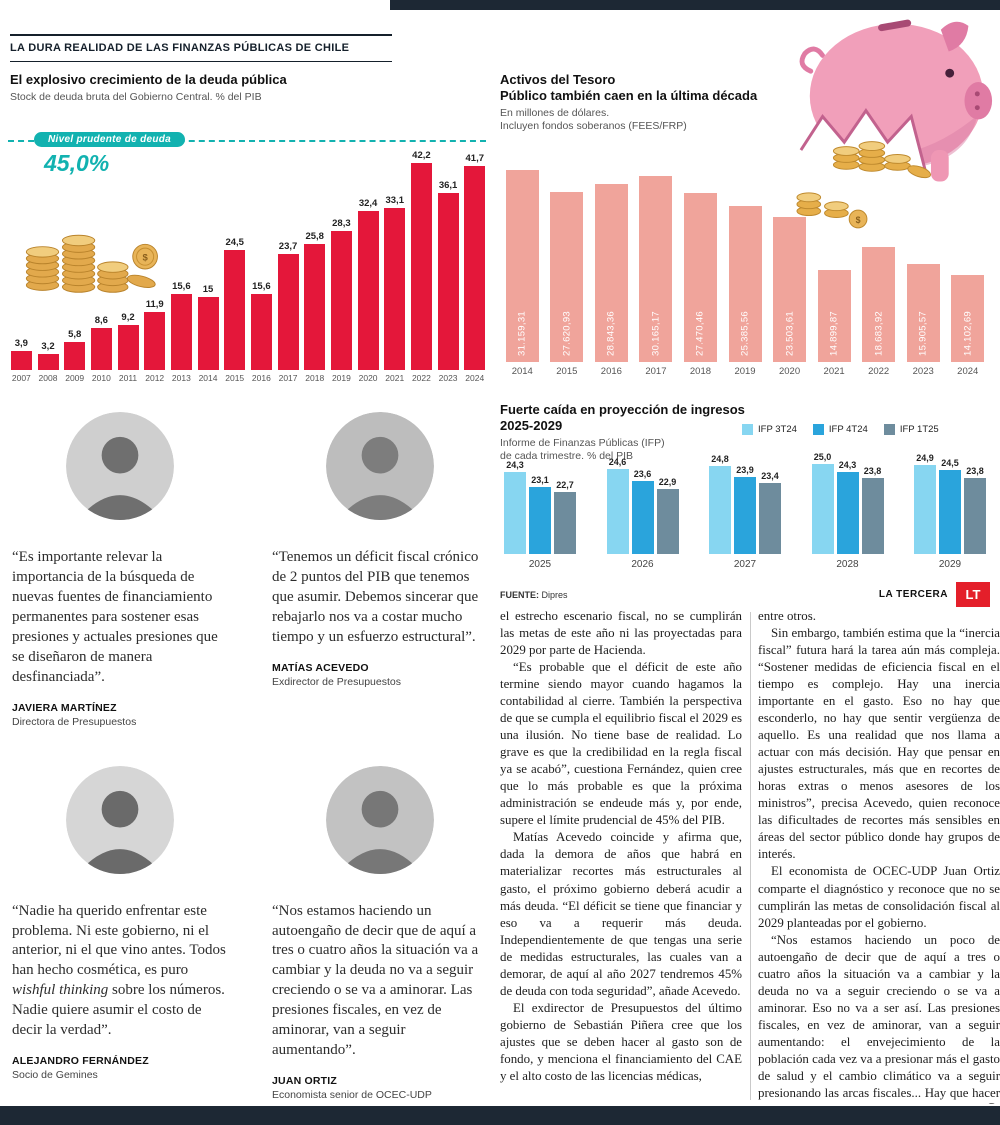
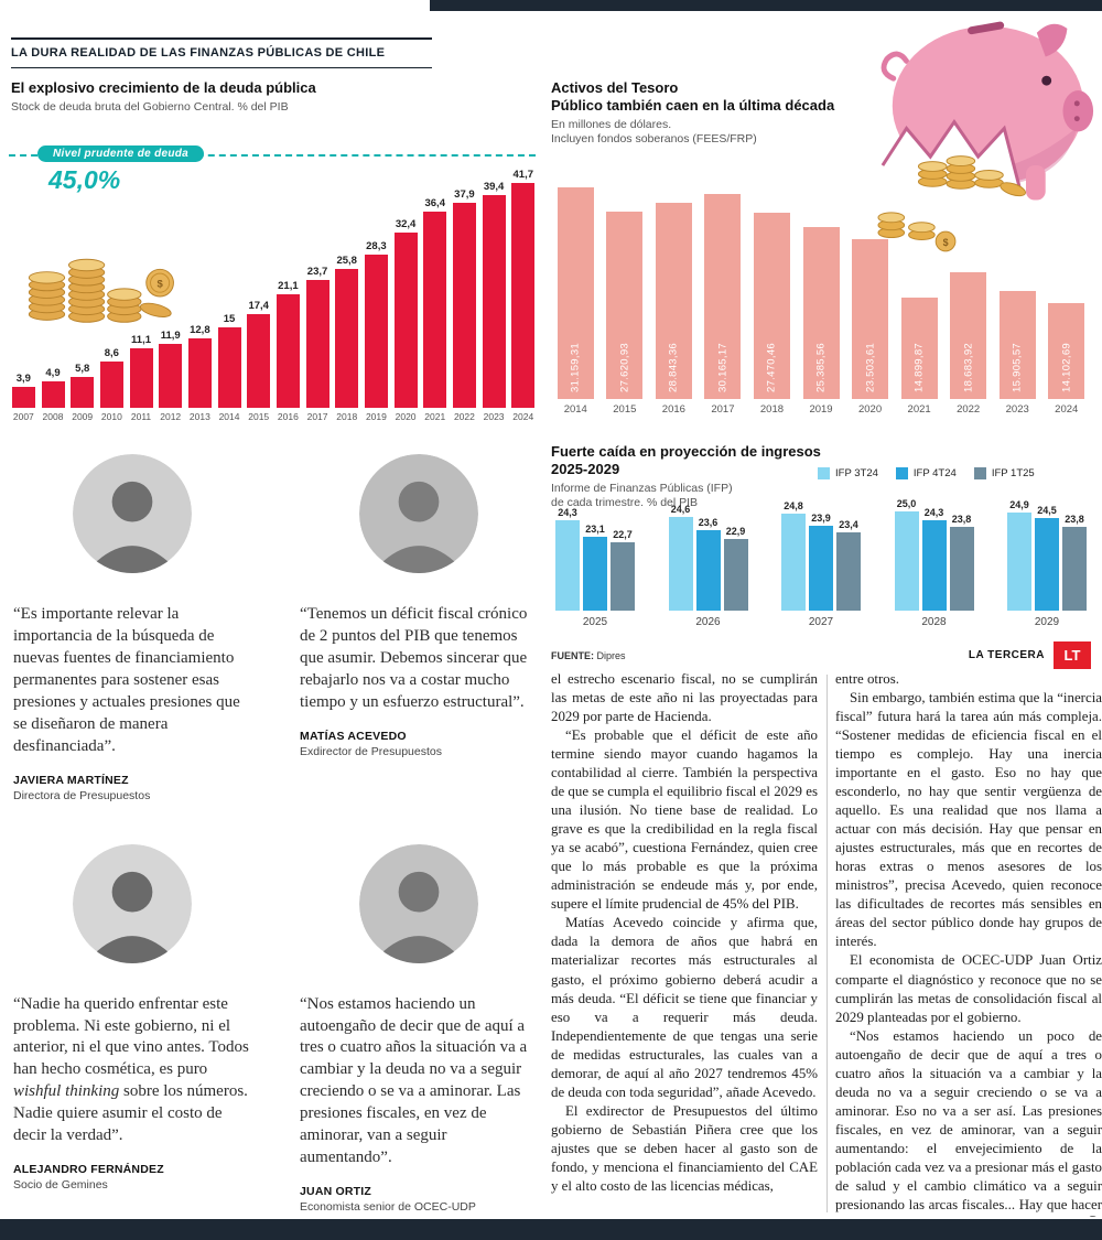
El explosivo crecimiento de la deuda pública/2008: 3,2 -> 4,9
El explosivo crecimiento de la deuda pública/2011: 9,2 -> 11,1
El explosivo crecimiento de la deuda pública/2013: 15,6 -> 12,8
El explosivo crecimiento de la deuda pública/2015: 24,5 -> 17,4
El explosivo crecimiento de la deuda pública/2016: 15,6 -> 21,1
El explosivo crecimiento de la deuda pública/2021: 33,1 -> 36,4
El explosivo crecimiento de la deuda pública/2022: 42,2 -> 37,9
El explosivo crecimiento de la deuda pública/2023: 36,1 -> 39,4
